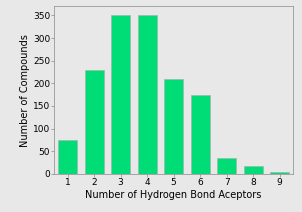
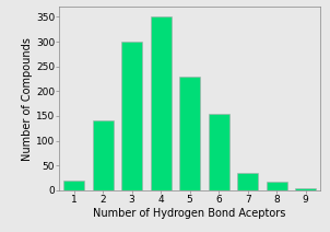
1: 75 -> 20
2: 230 -> 140
3: 350 -> 300
5: 210 -> 230
6: 175 -> 155
